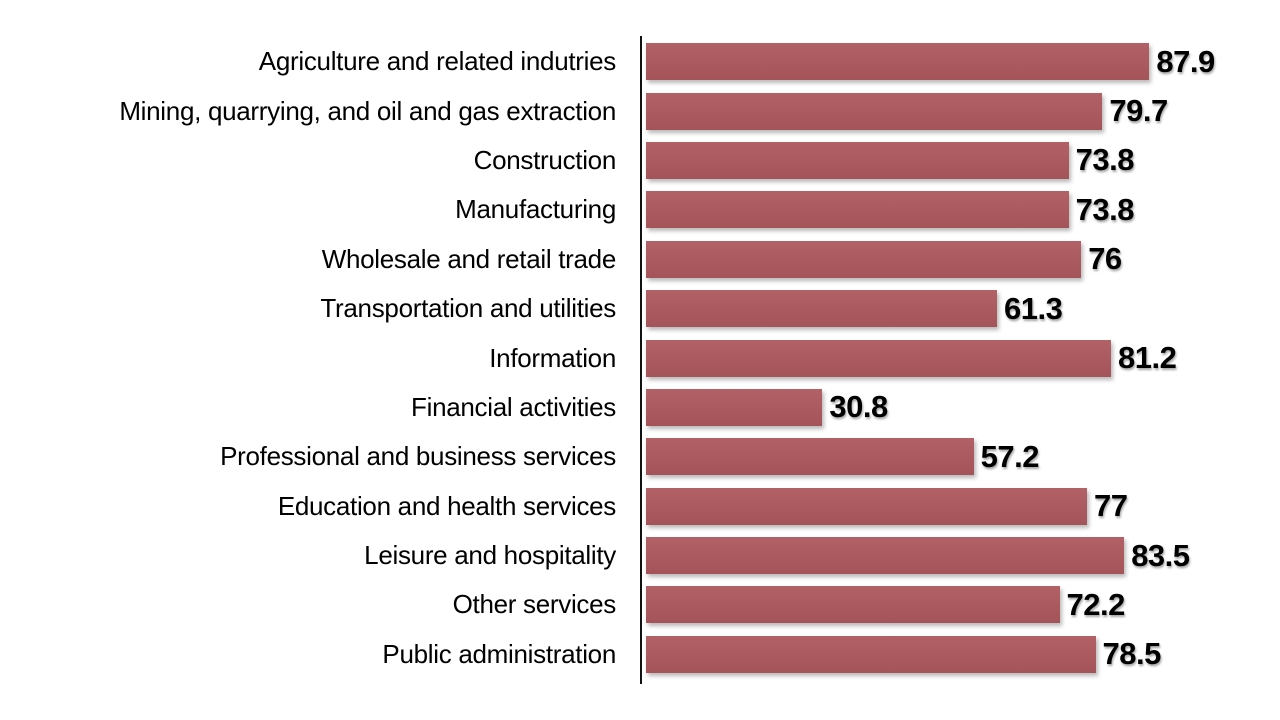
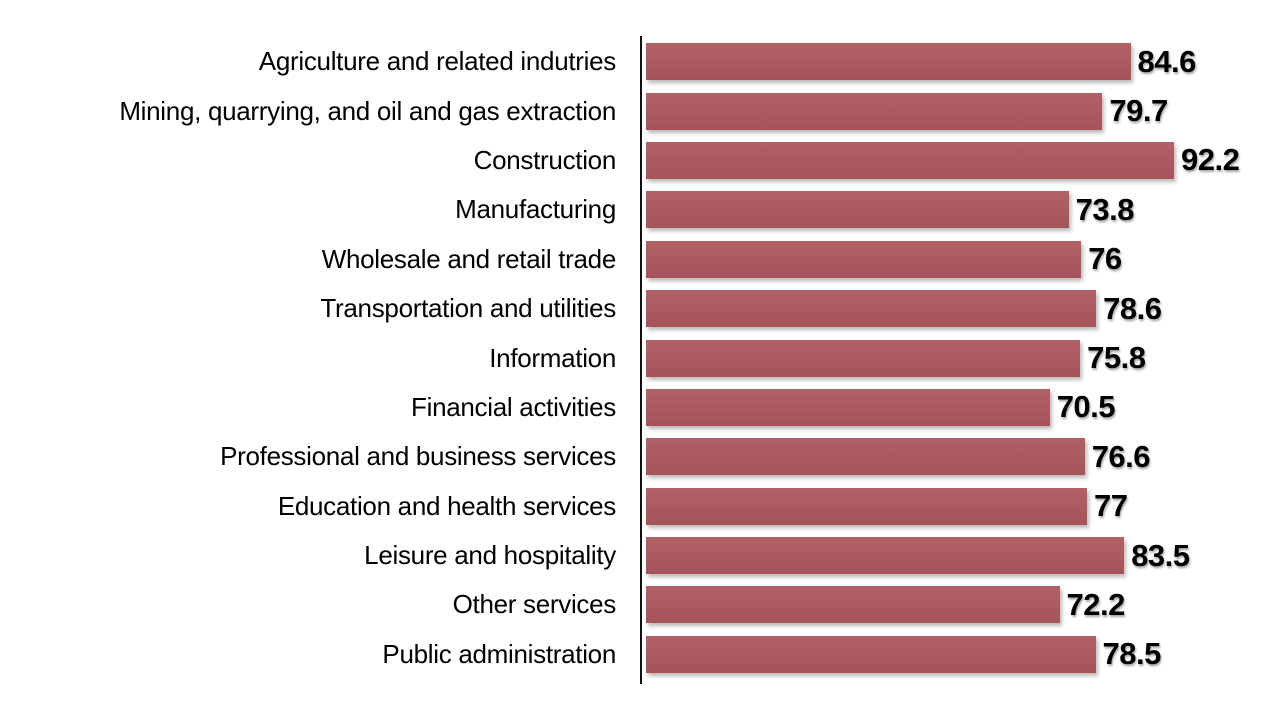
Agriculture and related indutries: 87.9 -> 84.6
Construction: 73.8 -> 92.2
Transportation and utilities: 61.3 -> 78.6
Information: 81.2 -> 75.8
Financial activities: 30.8 -> 70.5
Professional and business services: 57.2 -> 76.6
